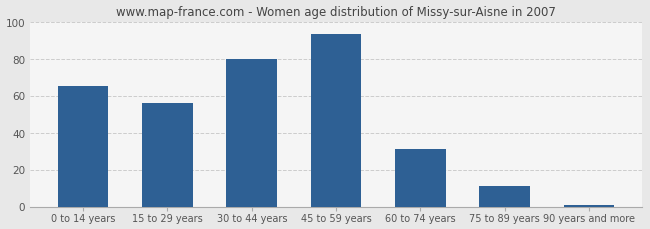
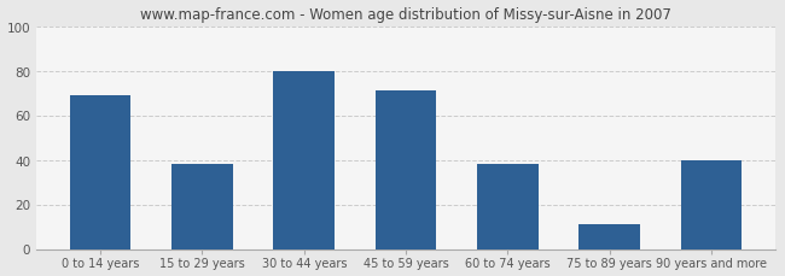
0 to 14 years: 65 -> 69
15 to 29 years: 56 -> 38
45 to 59 years: 93 -> 71
60 to 74 years: 31 -> 38
90 years and more: 1 -> 40
